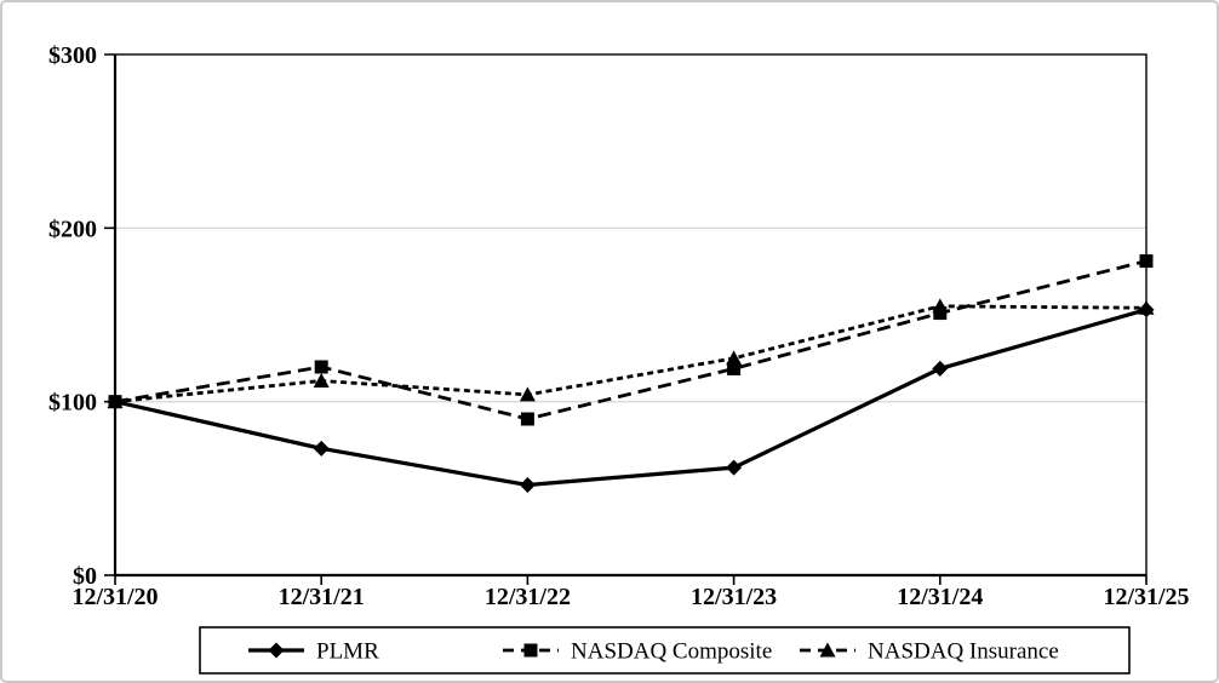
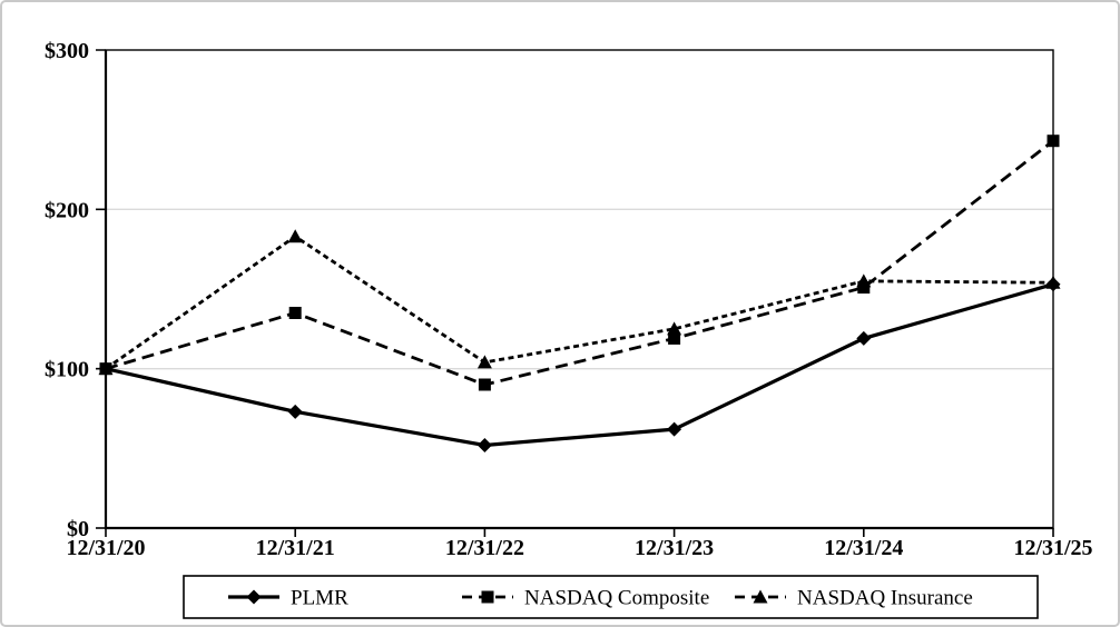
NASDAQ Composite/12/31/21: $120 -> $135
NASDAQ Insurance/12/31/21: $112 -> $183
NASDAQ Composite/12/31/25: $181 -> $243
